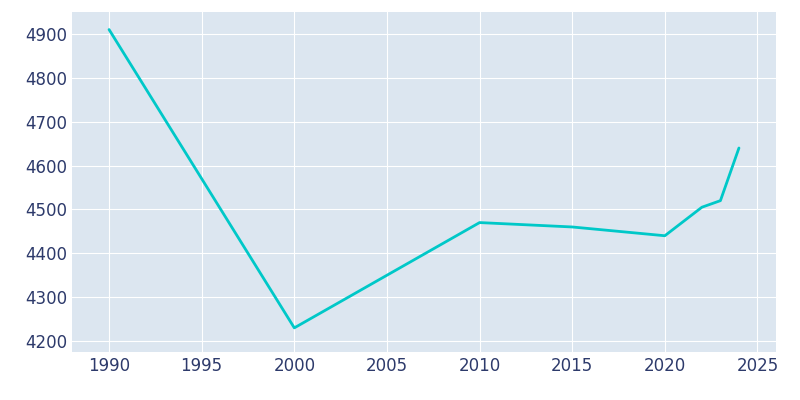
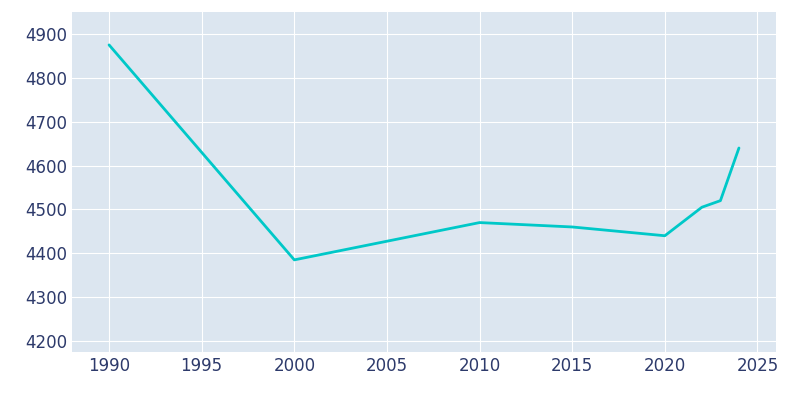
1990: 4910 -> 4875
2000: 4230 -> 4385
